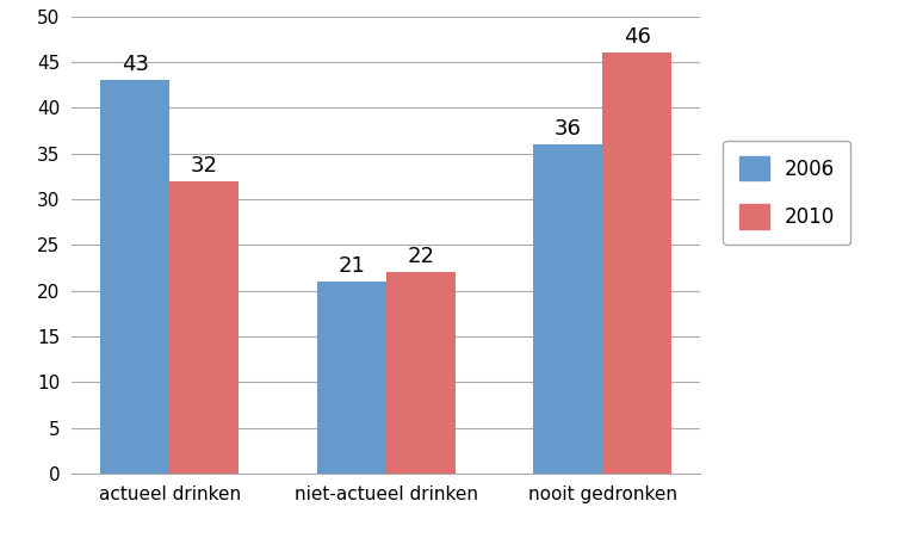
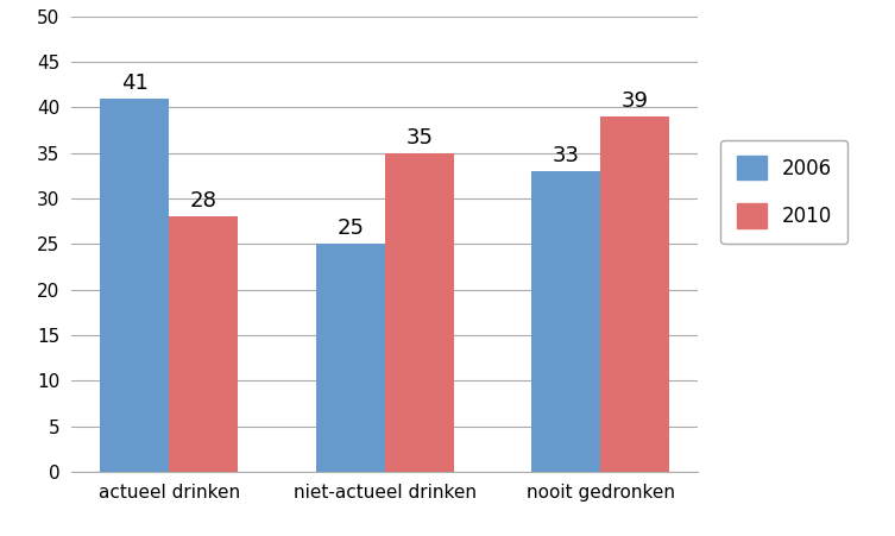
2006/actueel drinken: 43 -> 41
2010/actueel drinken: 32 -> 28
2006/niet-actueel drinken: 21 -> 25
2010/niet-actueel drinken: 22 -> 35
2006/nooit gedronken: 36 -> 33
2010/nooit gedronken: 46 -> 39
